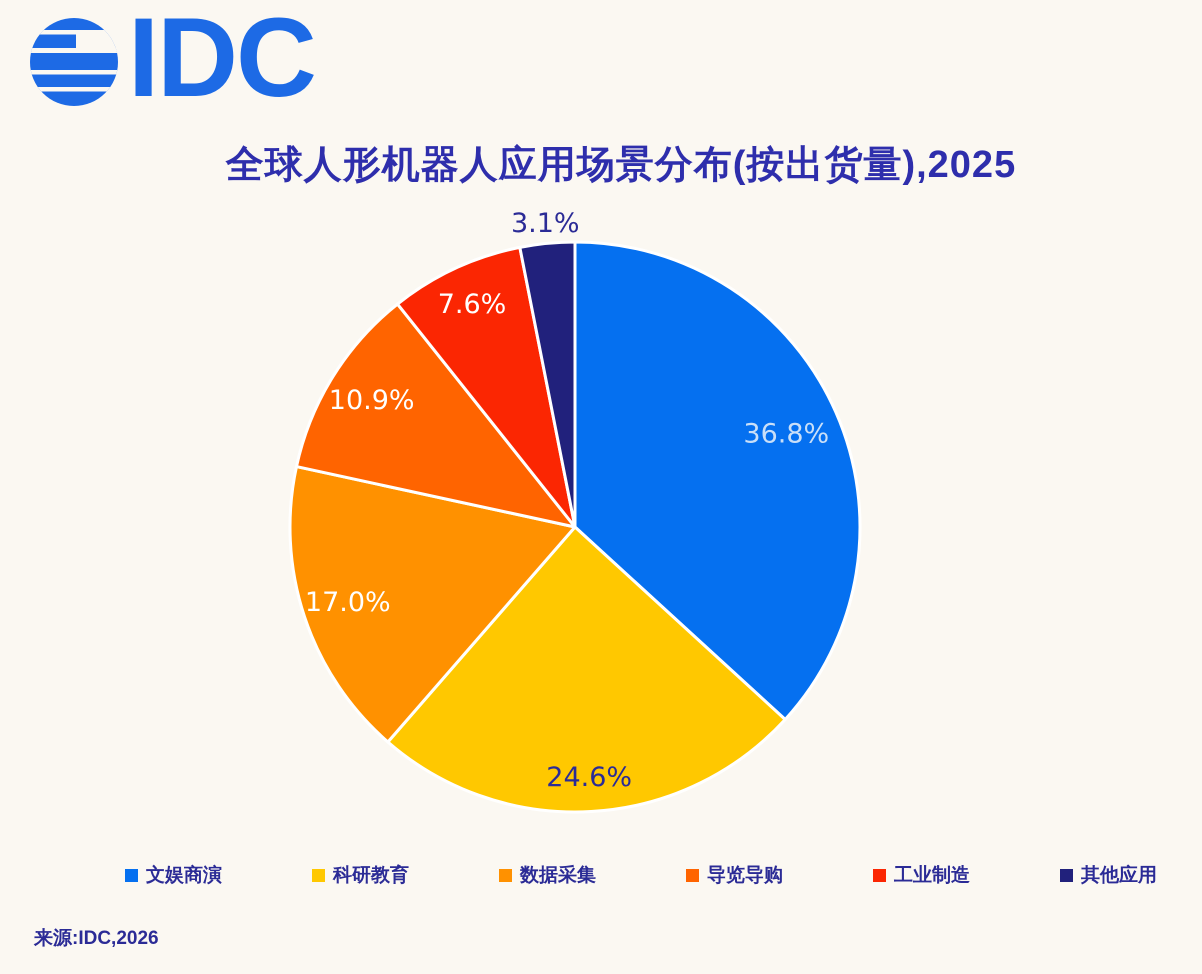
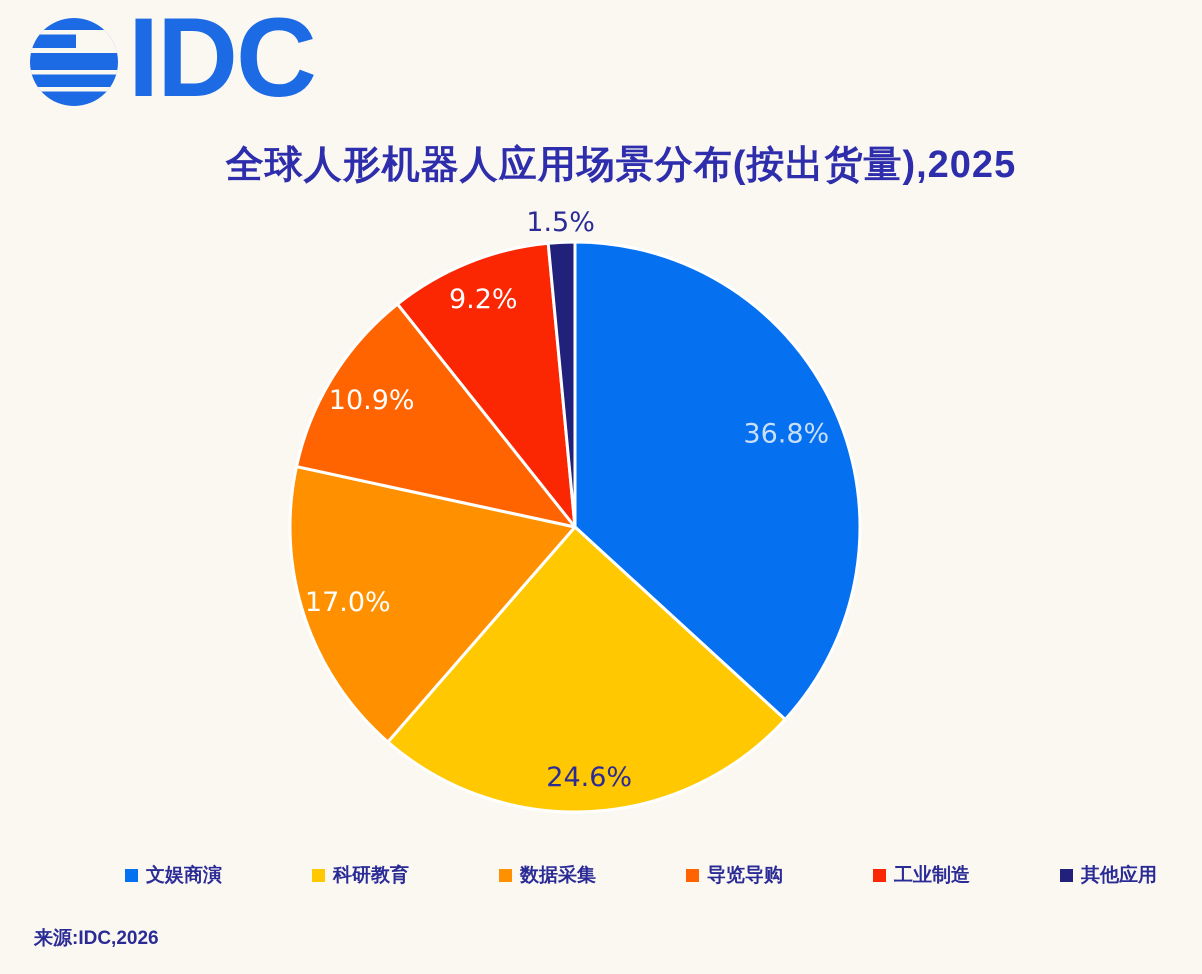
工业制造: 7.6% -> 9.2%
其他应用: 3.1% -> 1.5%
